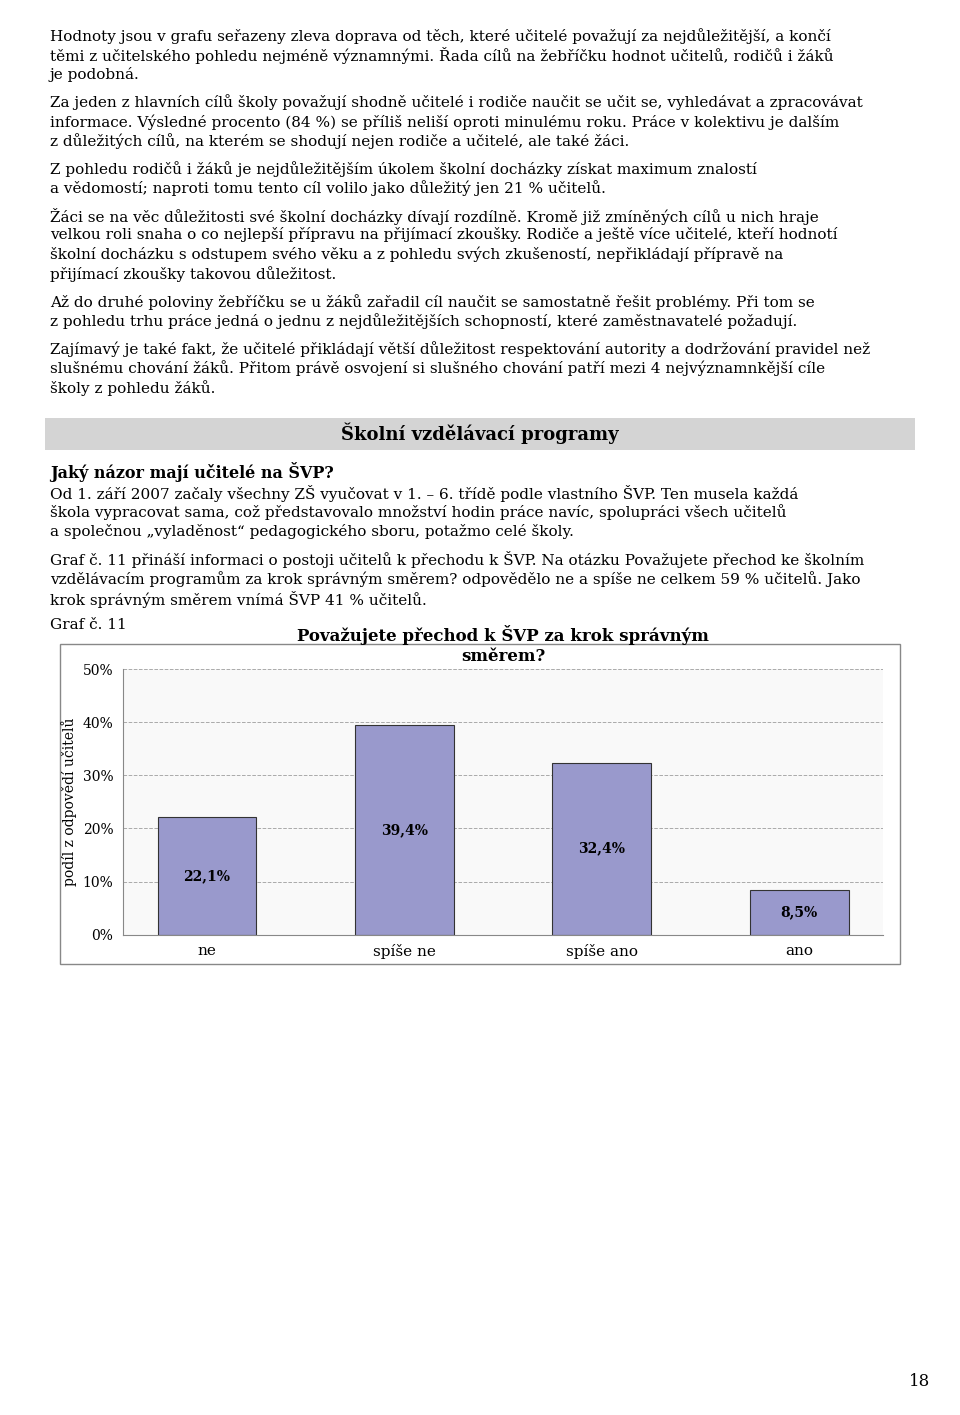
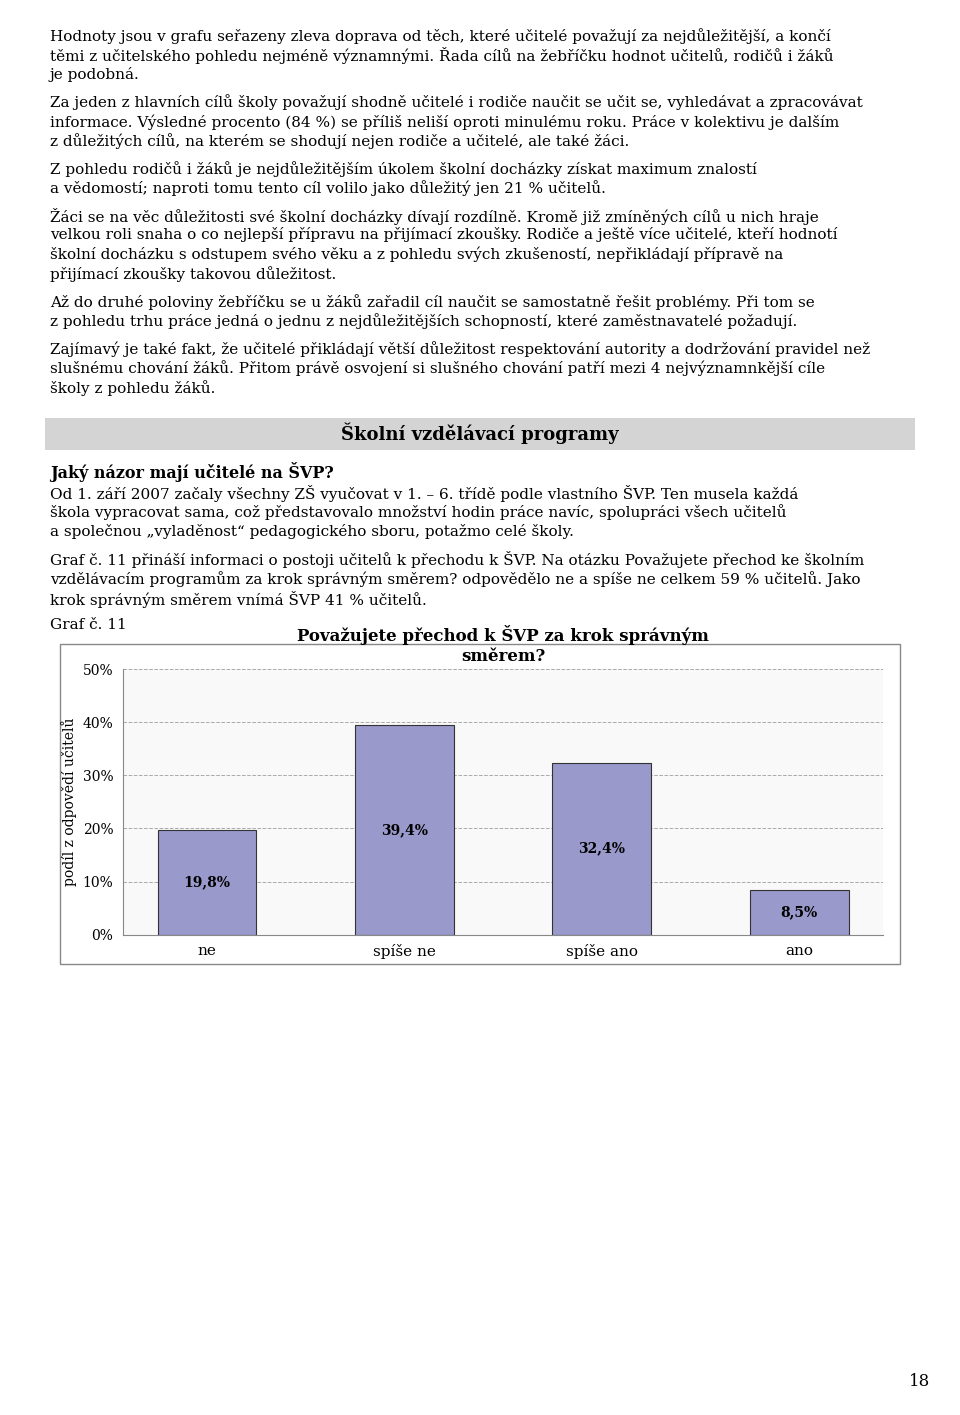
ne: 22,1% -> 19,8%
